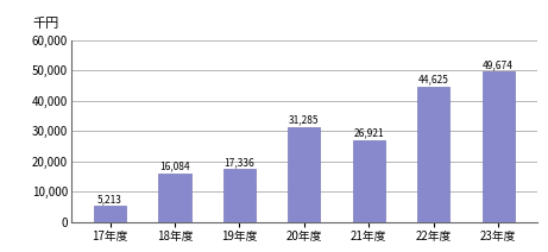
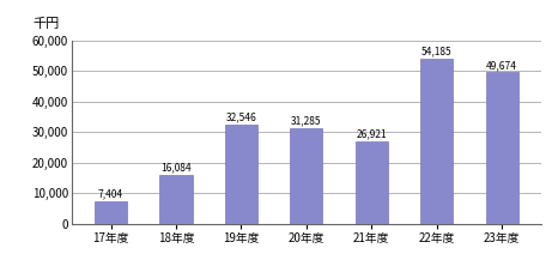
17年度: 5,213 -> 7,404
19年度: 17,336 -> 32,546
22年度: 44,625 -> 54,185
